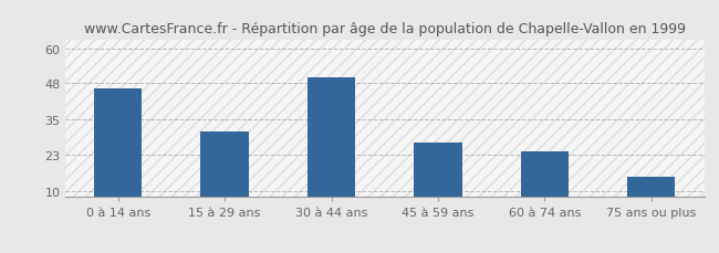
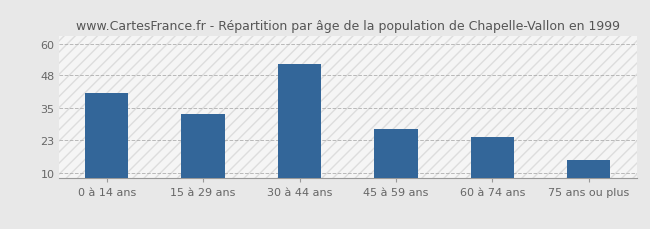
0 à 14 ans: 46 -> 41
15 à 29 ans: 31 -> 33
30 à 44 ans: 50 -> 52
